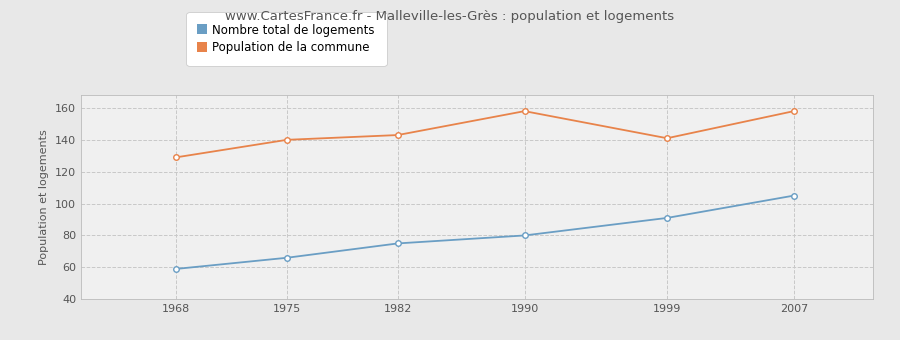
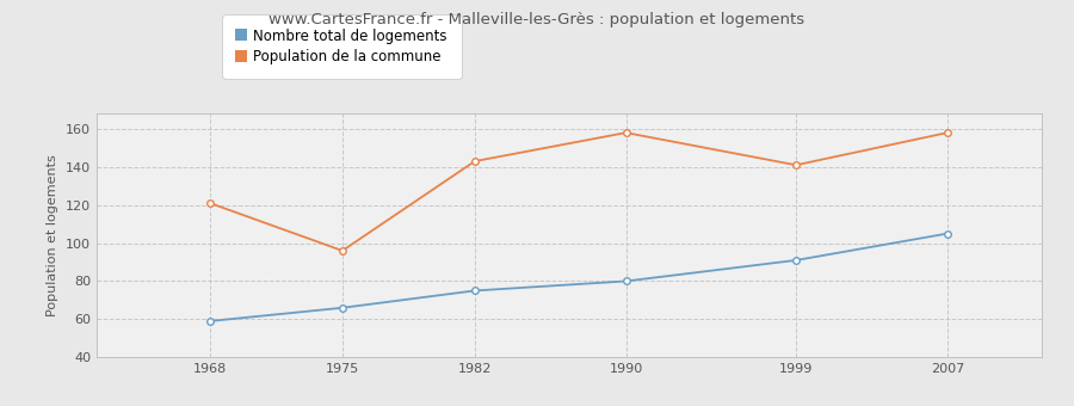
Population de la commune/1968: 129 -> 121
Population de la commune/1975: 140 -> 96
